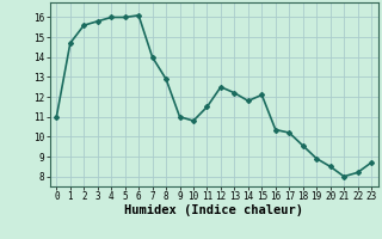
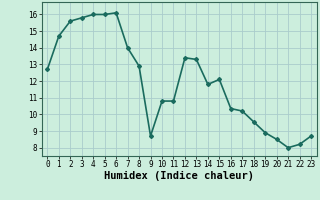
0: 11.0 -> 12.7
9: 11.0 -> 8.7
11: 11.5 -> 10.8
12: 12.5 -> 13.4
13: 12.2 -> 13.3
